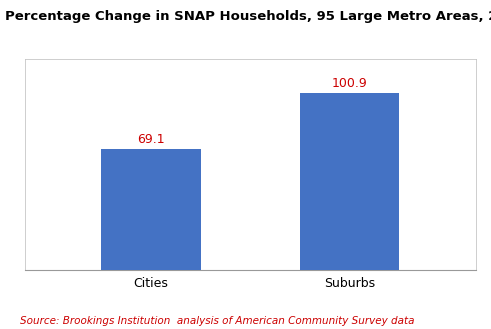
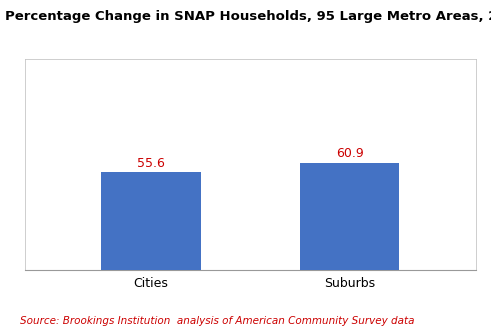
Cities: 69.1 -> 55.6
Suburbs: 100.9 -> 60.9
